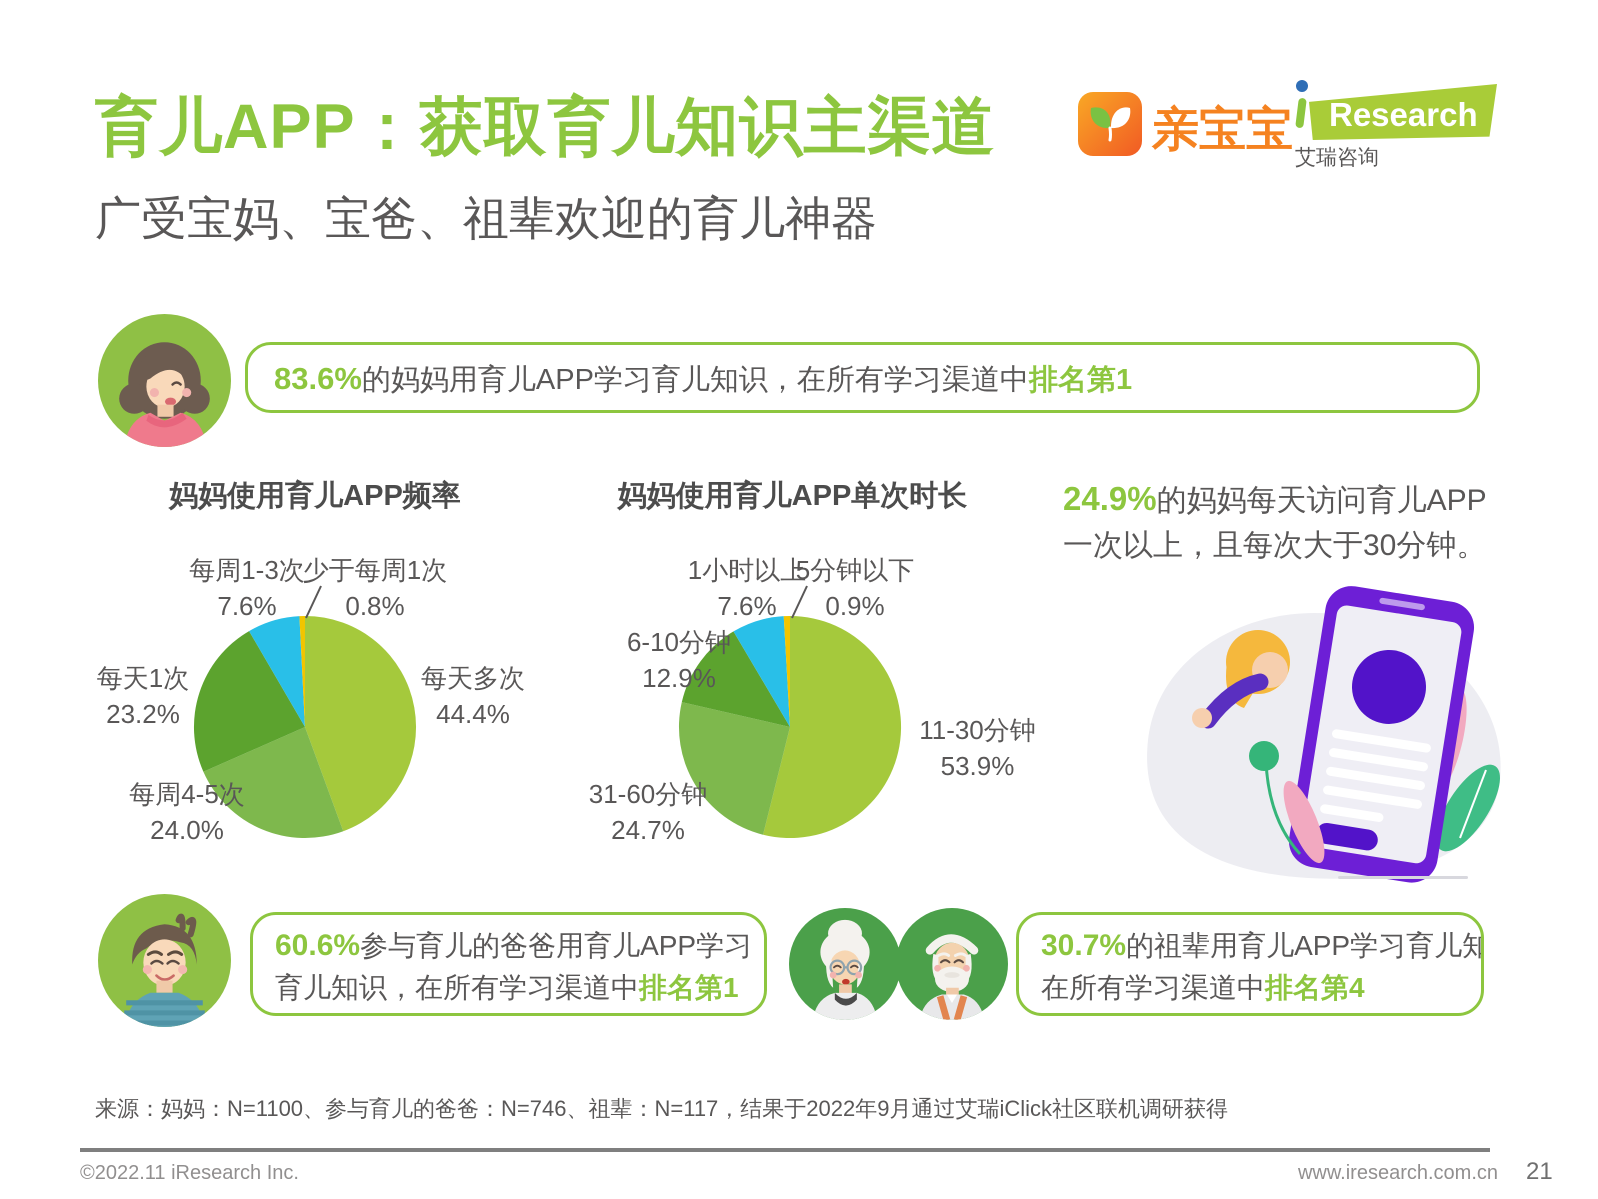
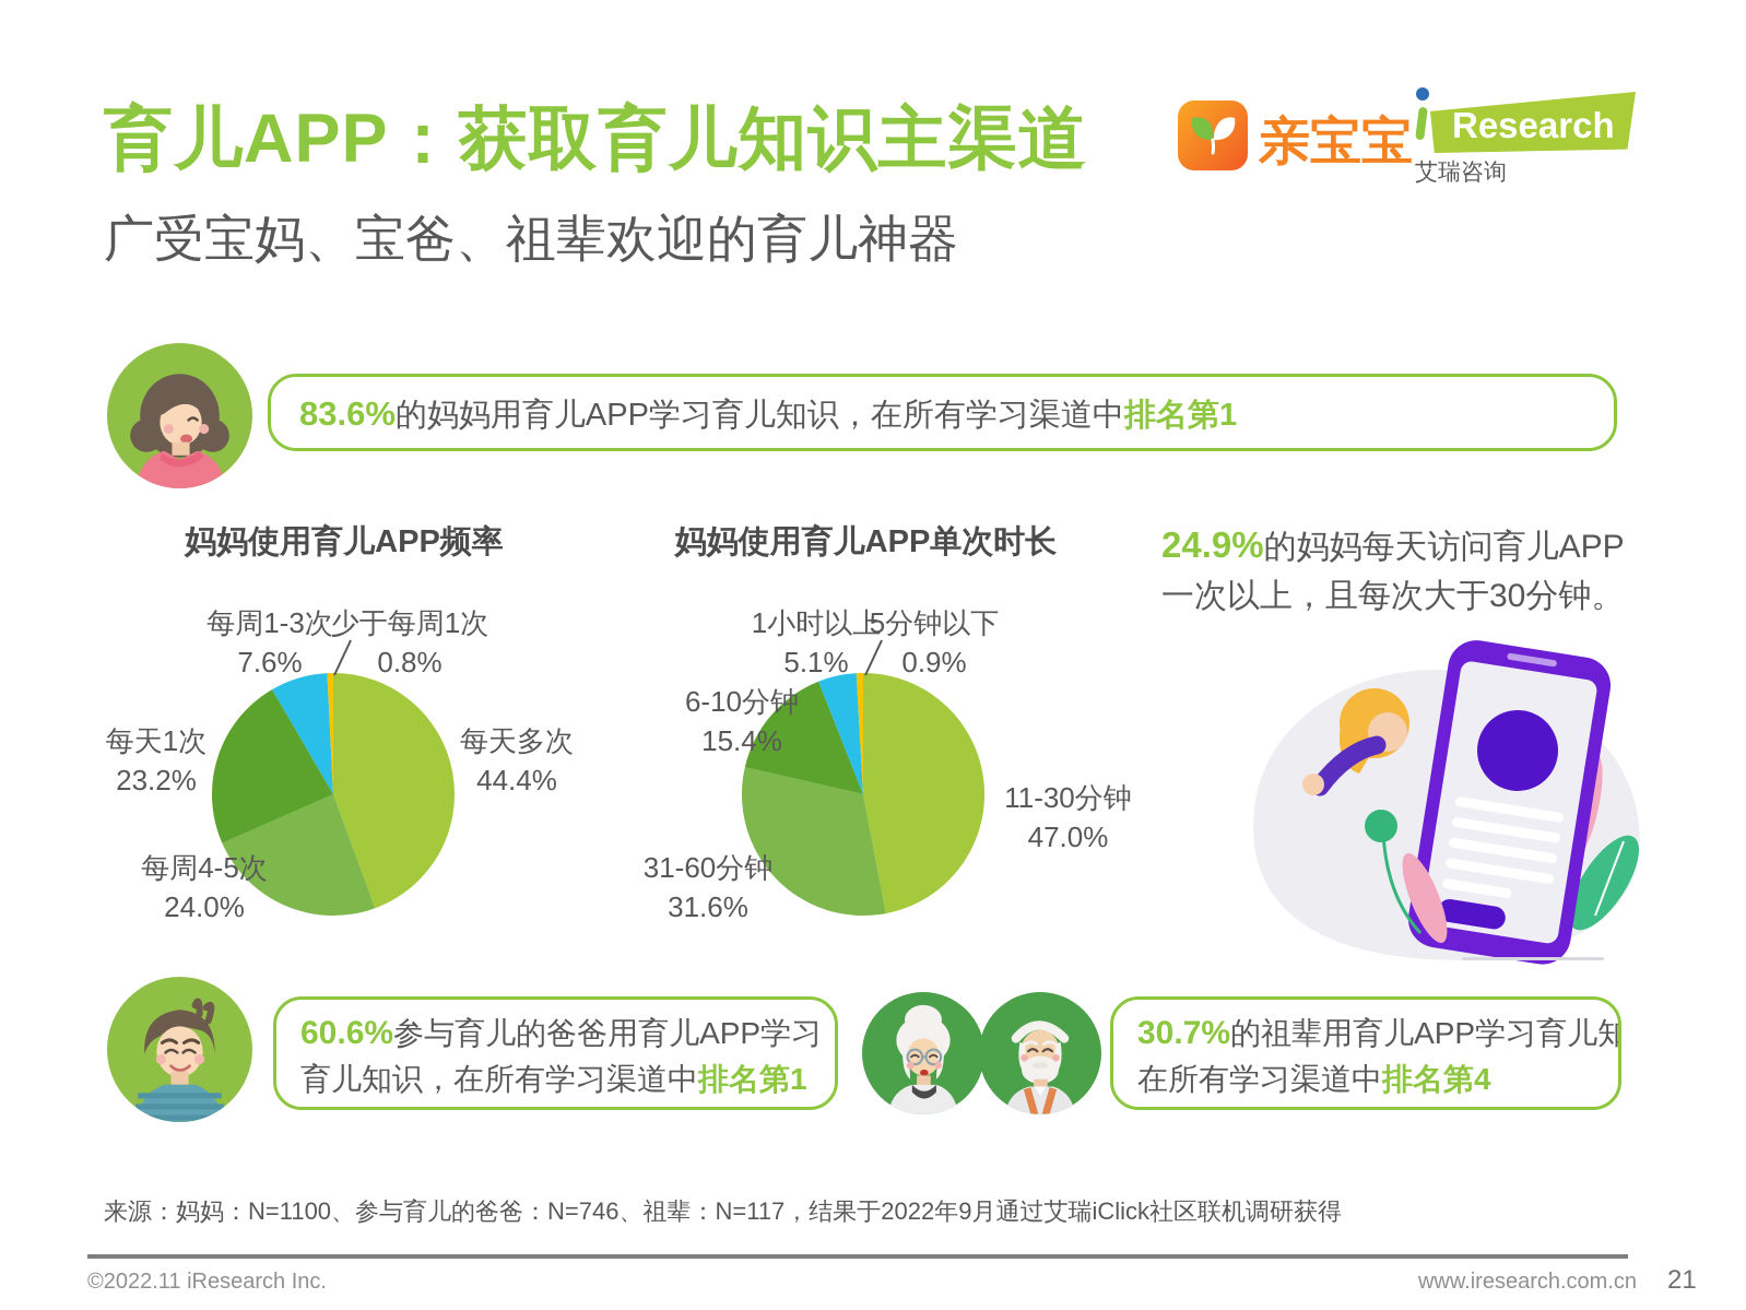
妈妈使用育儿APP单次时长/11-30分钟: 53.9% -> 47.0%
妈妈使用育儿APP单次时长/31-60分钟: 24.7% -> 31.6%
妈妈使用育儿APP单次时长/6-10分钟: 12.9% -> 15.4%
妈妈使用育儿APP单次时长/1小时以上: 7.6% -> 5.1%
